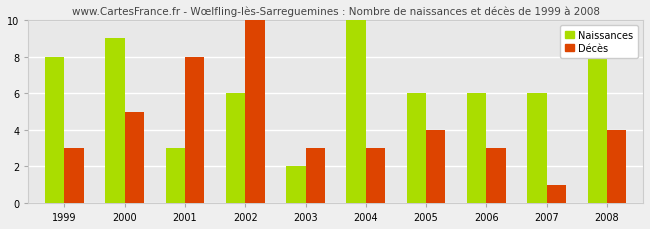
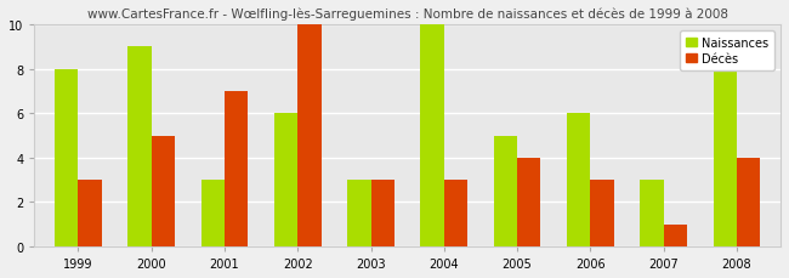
Décès/2001: 8 -> 7
Naissances/2003: 2 -> 3
Naissances/2005: 6 -> 5
Naissances/2007: 6 -> 3
